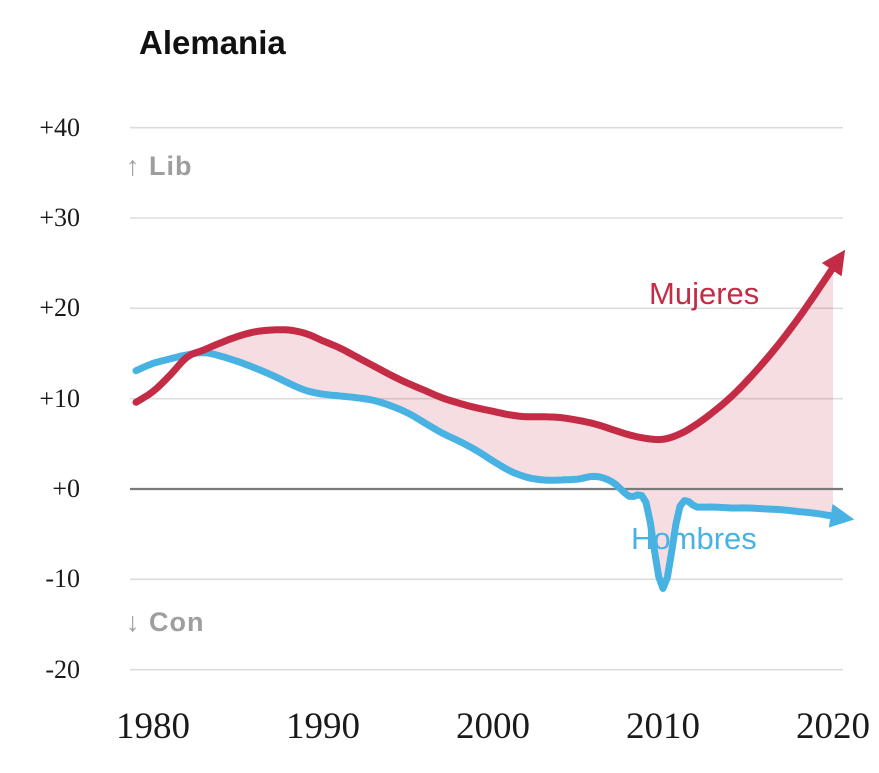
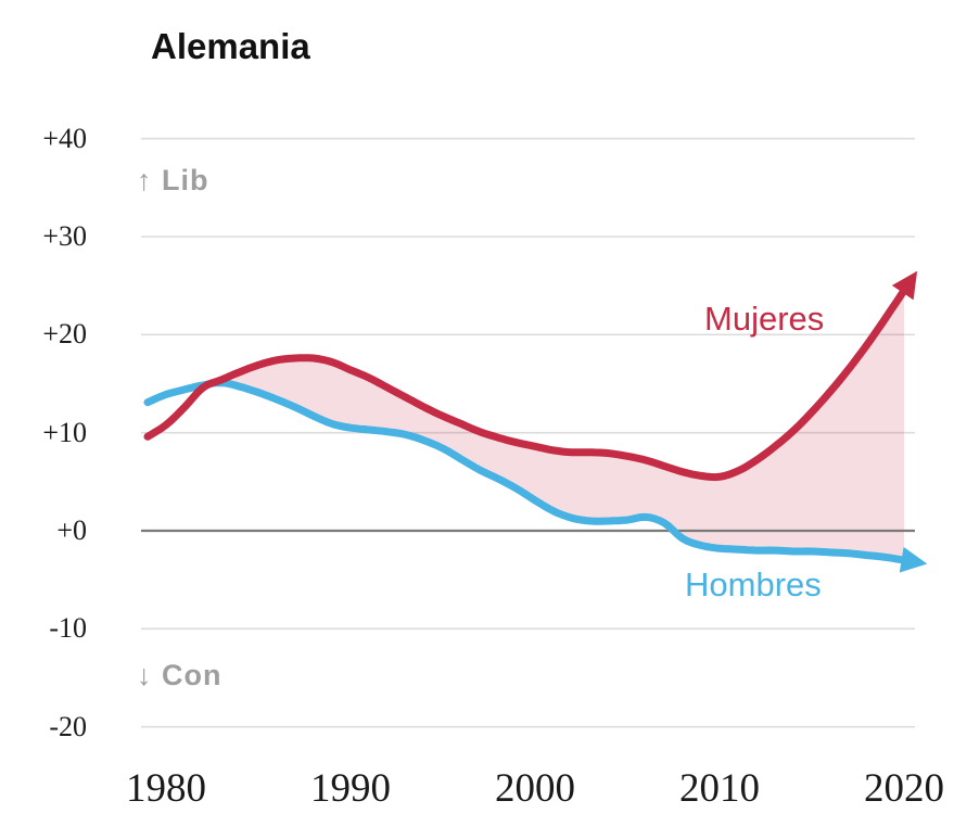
Hombres/2010: -11 -> -2
